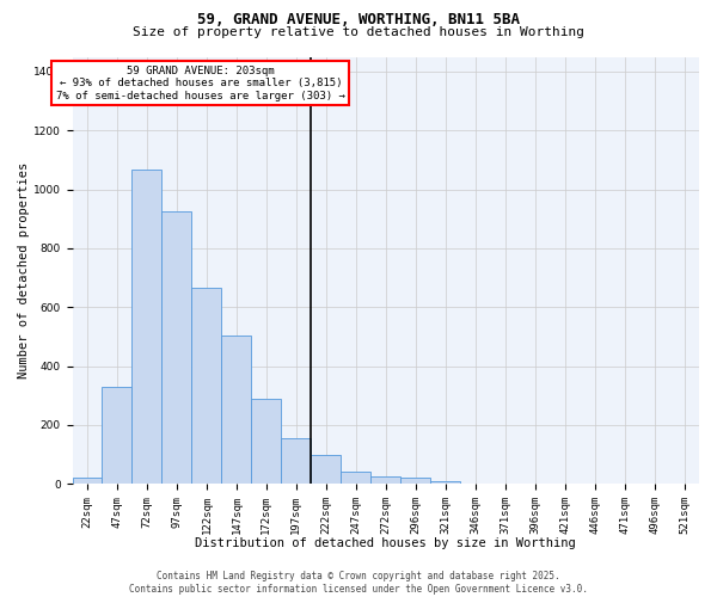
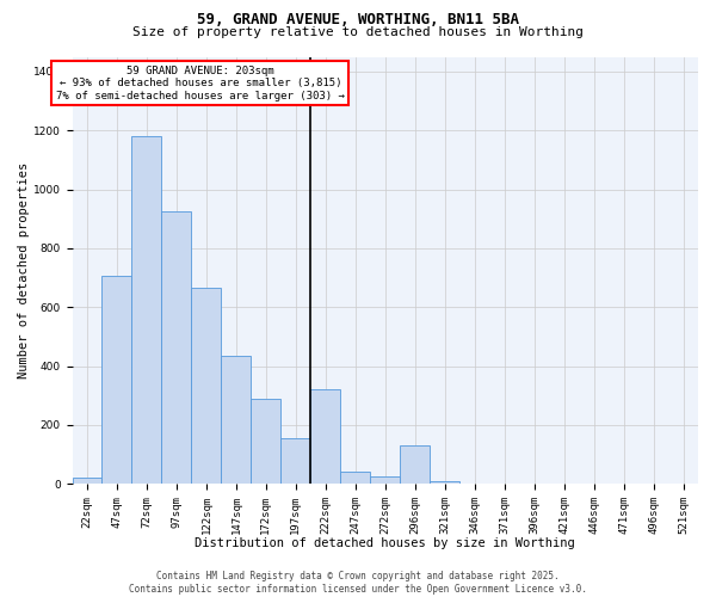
47sqm: 330 -> 705
72sqm: 1065 -> 1180
147sqm: 505 -> 435
222sqm: 100 -> 320
296sqm: 20 -> 130
